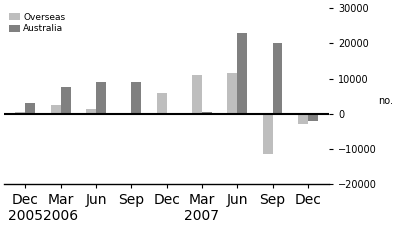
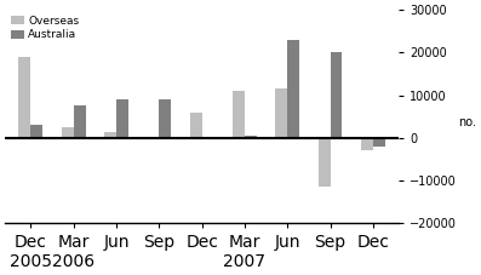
Overseas/Dec 2005: 500 -> 19000
